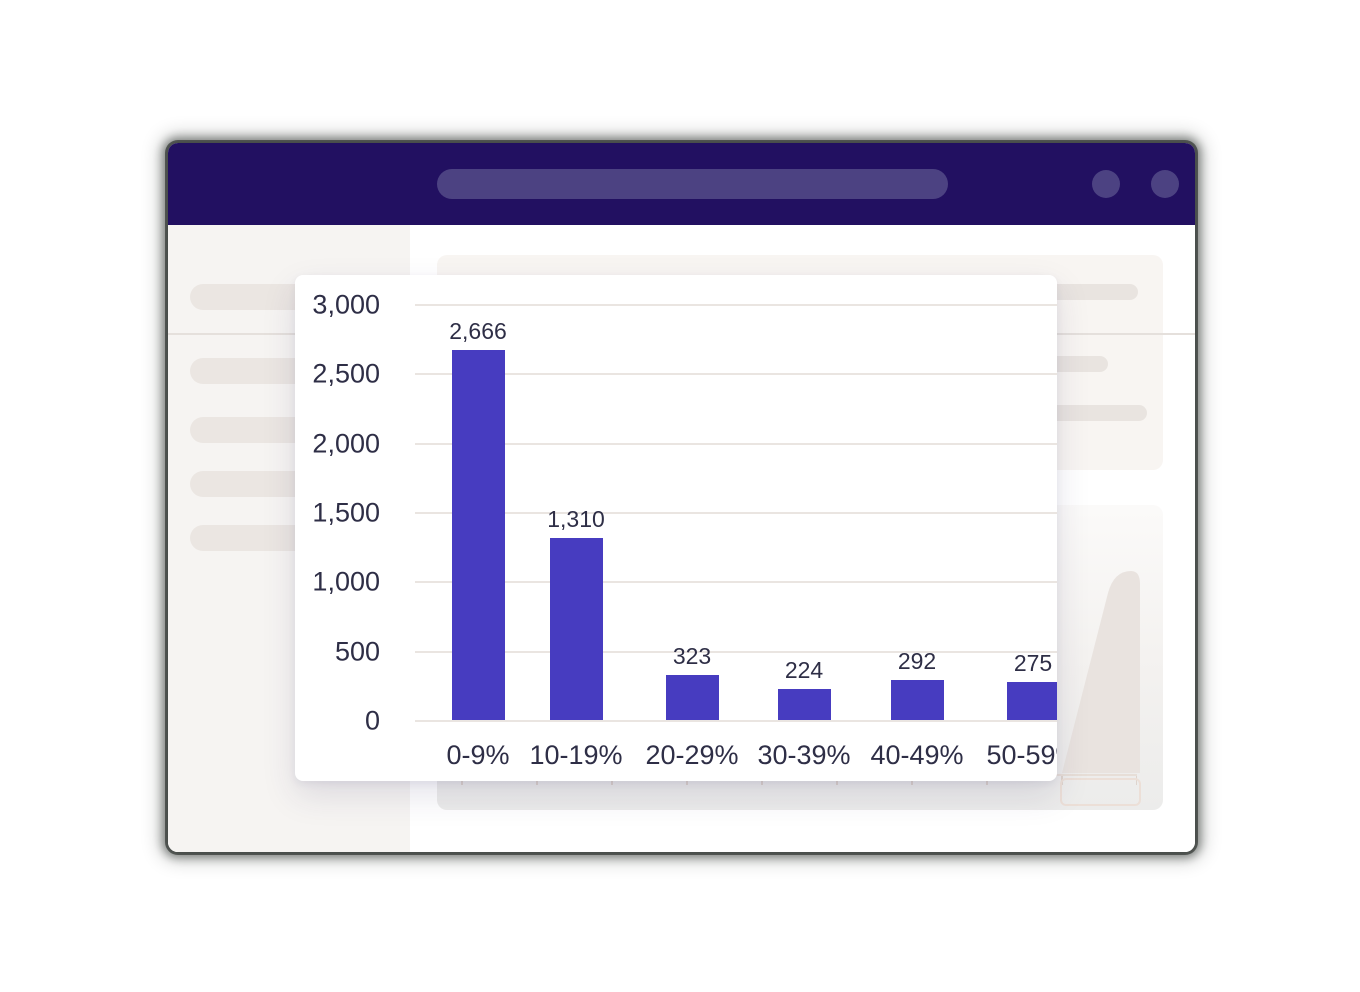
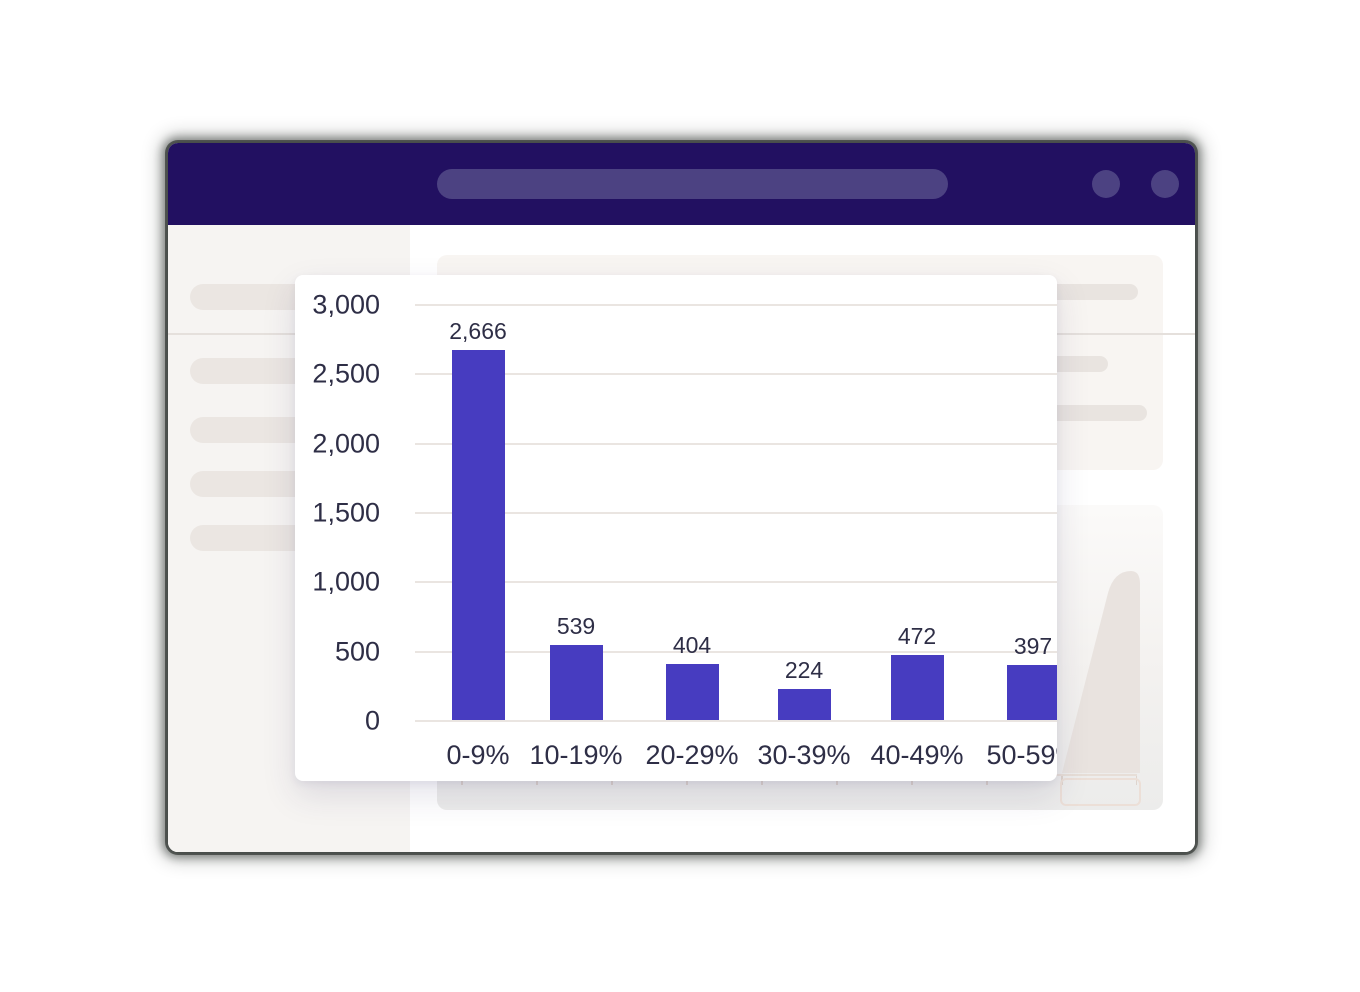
10-19%: 1,310 -> 539
20-29%: 323 -> 404
40-49%: 292 -> 472
50-59%: 275 -> 397
